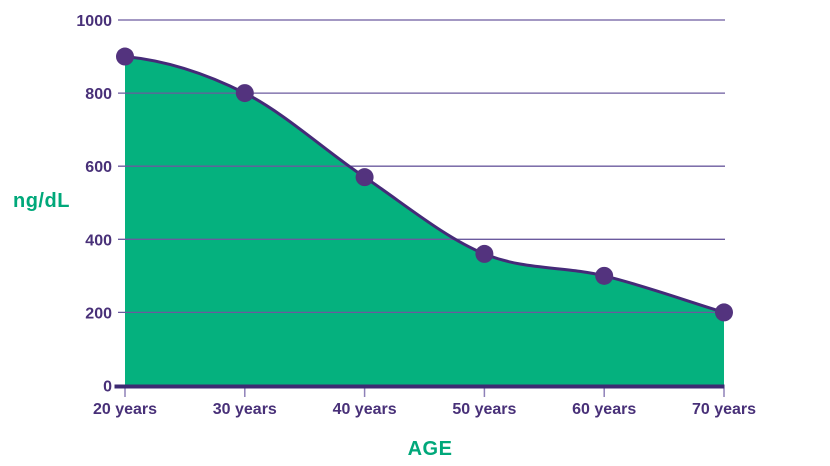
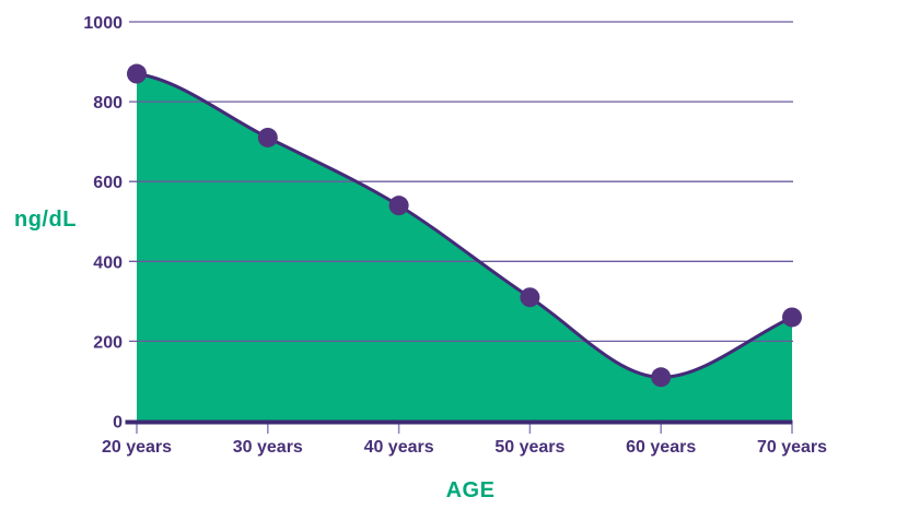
20 years: 900 -> 870
30 years: 800 -> 710
40 years: 570 -> 540
50 years: 360 -> 310
60 years: 300 -> 110
70 years: 200 -> 260
